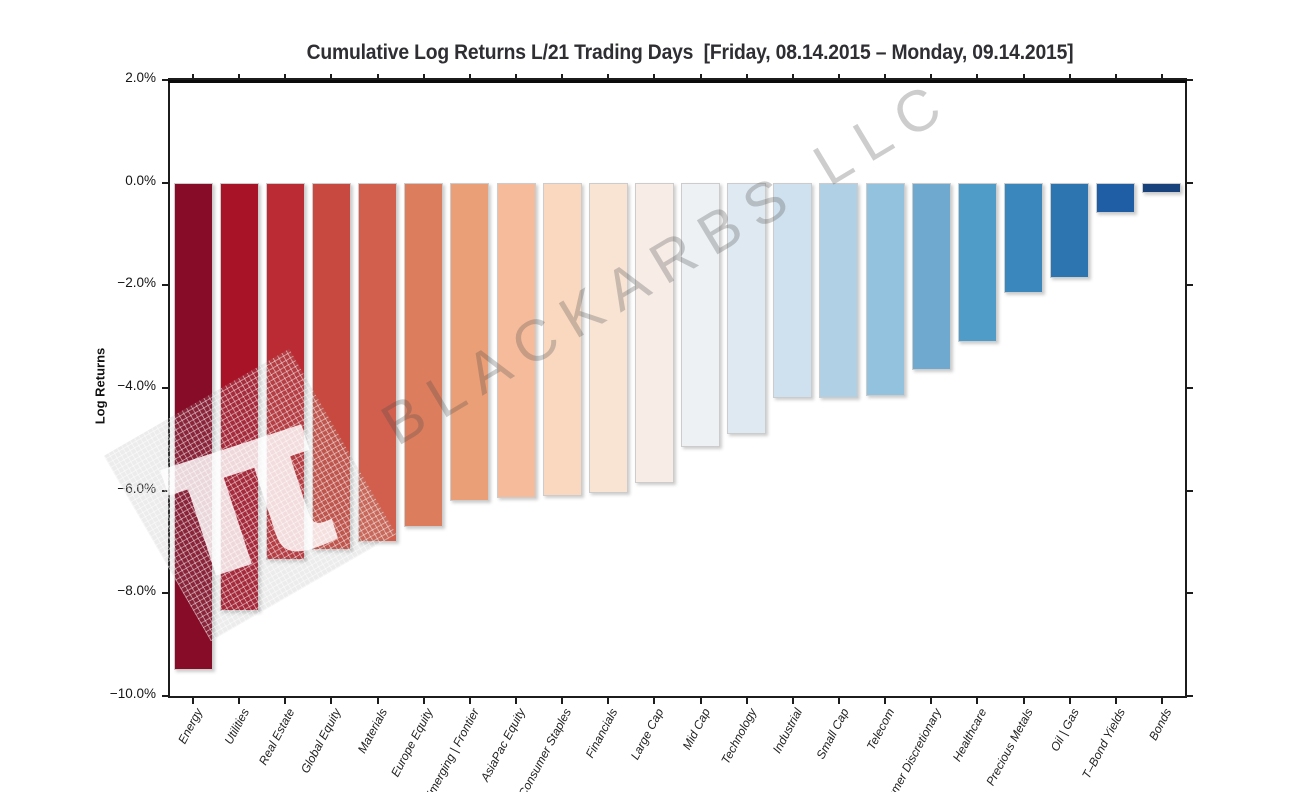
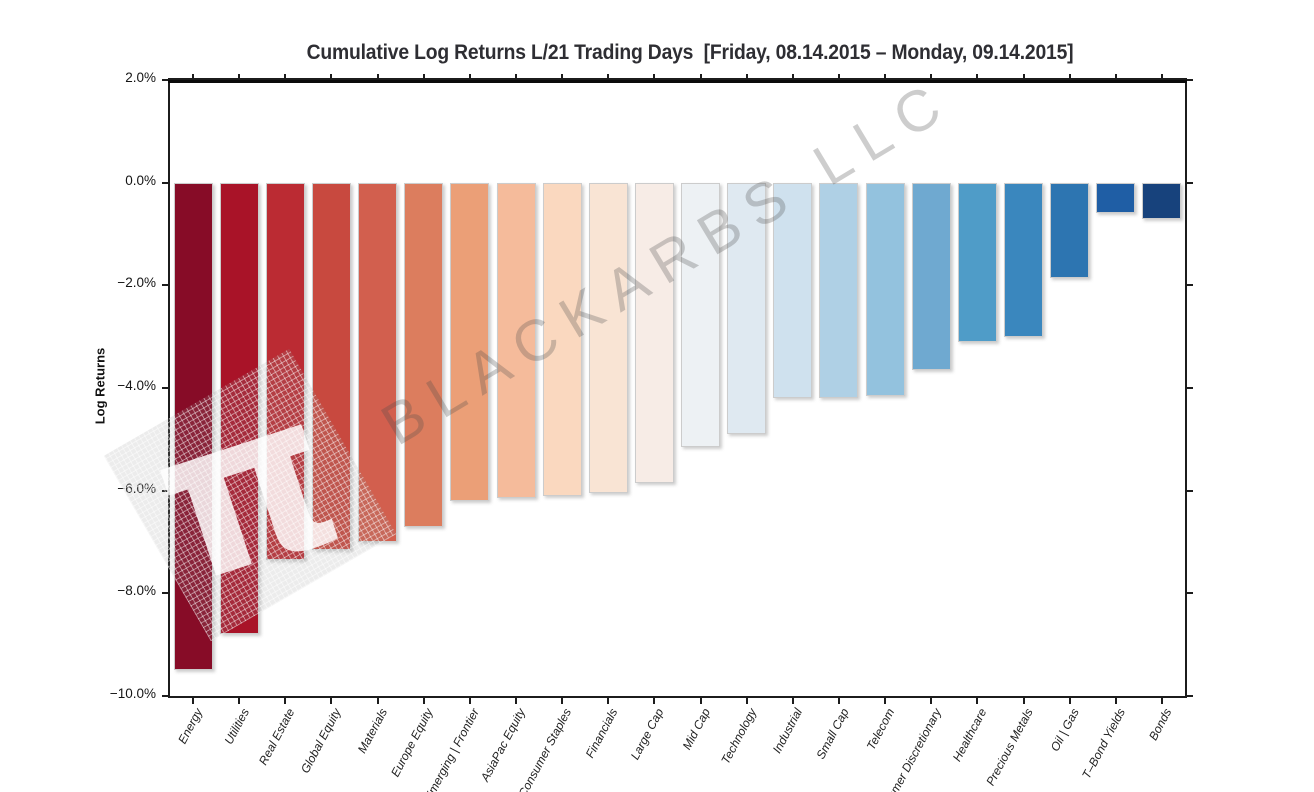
Utilities: -8.3% -> -8.8%
Precious Metals: -2.1% -> -3.0%
Bonds: -0.2% -> -0.7%
